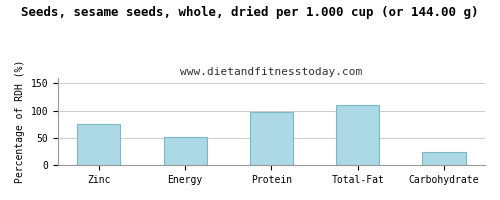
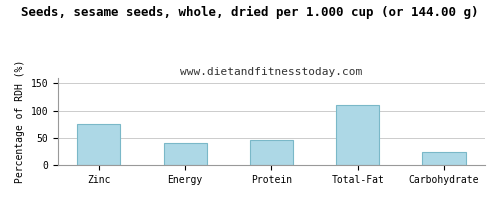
Energy: 52 -> 40
Protein: 98 -> 46
